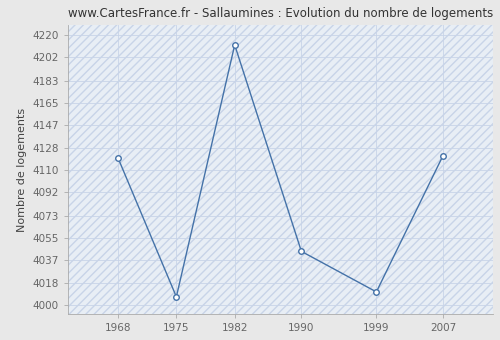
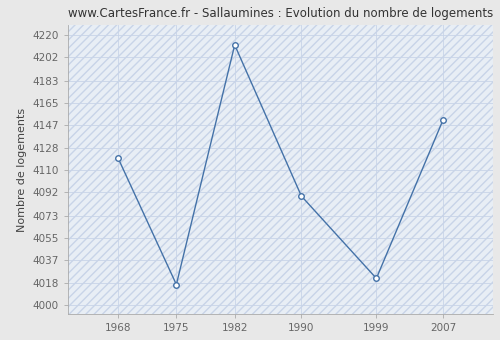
1975: 4007 -> 4017
1990: 4044 -> 4089
1999: 4011 -> 4022
2007: 4122 -> 4151
